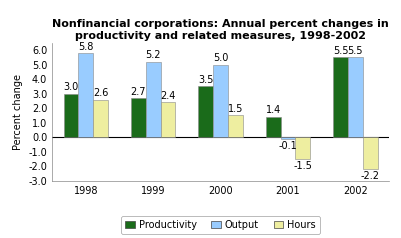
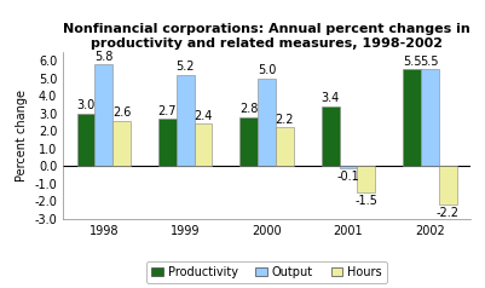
Productivity/2000: 3.5 -> 2.8
Hours/2000: 1.5 -> 2.2
Productivity/2001: 1.4 -> 3.4
